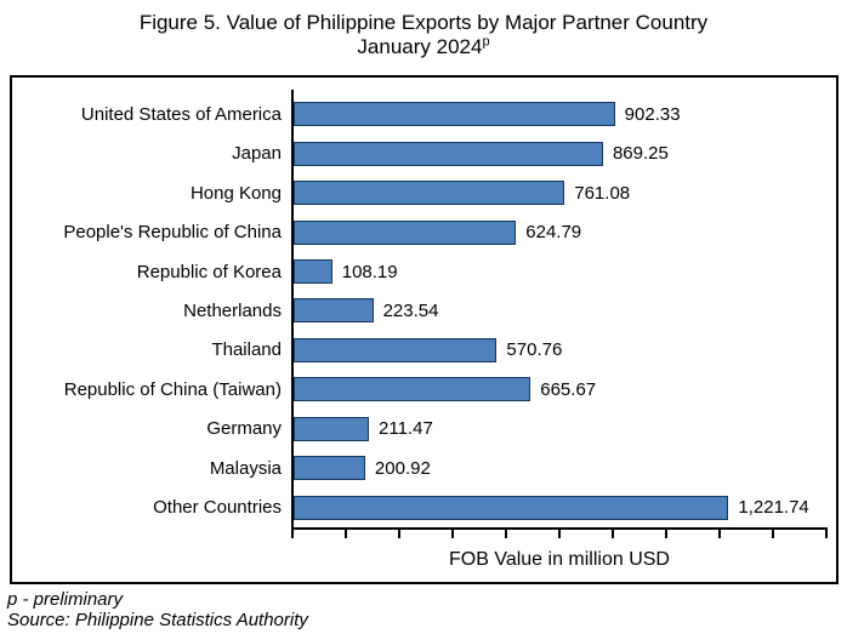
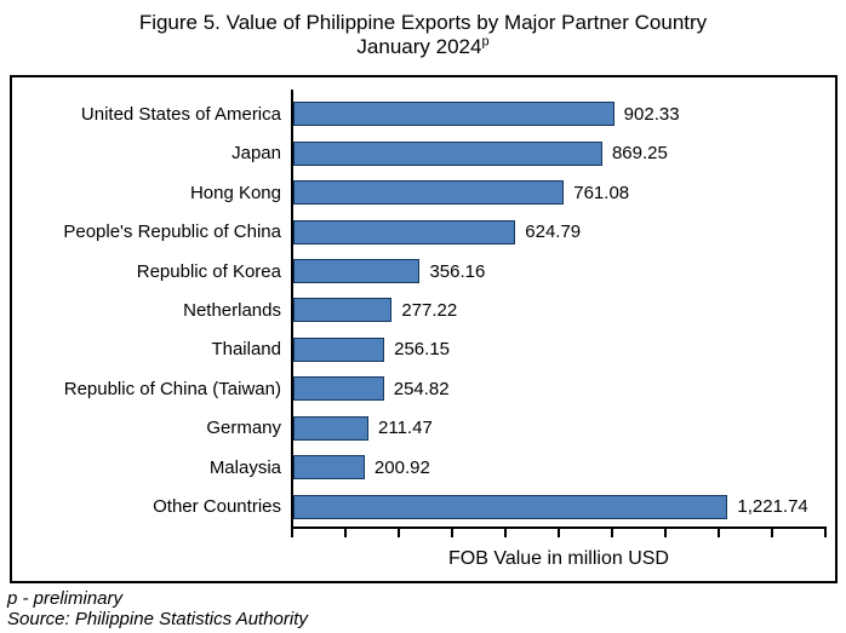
Republic of Korea: 108.19 -> 356.16
Netherlands: 223.54 -> 277.22
Thailand: 570.76 -> 256.15
Republic of China (Taiwan): 665.67 -> 254.82
